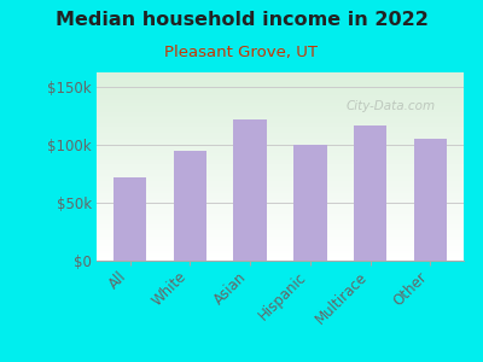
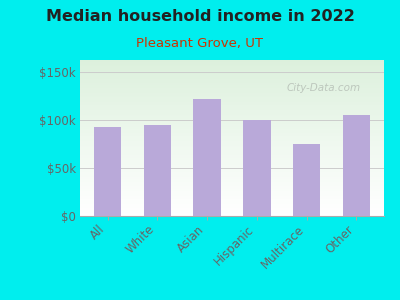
All: $72k -> $92k
Multirace: $116k -> $75k
